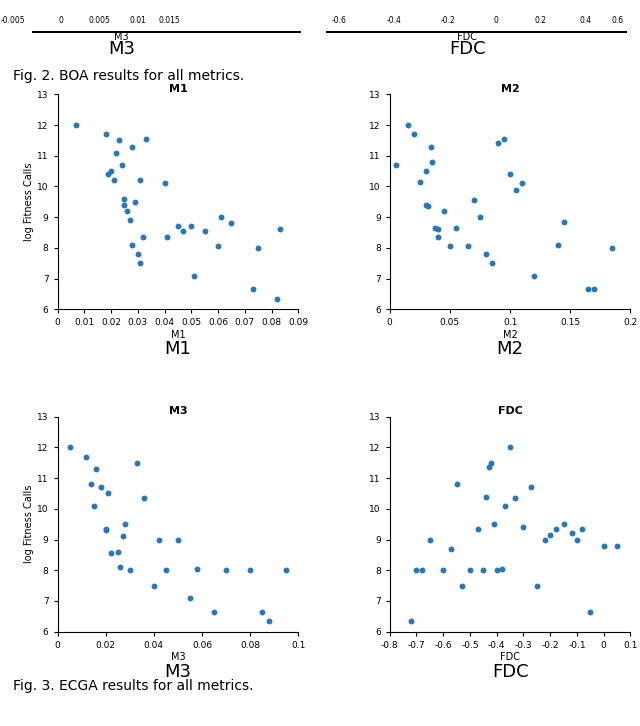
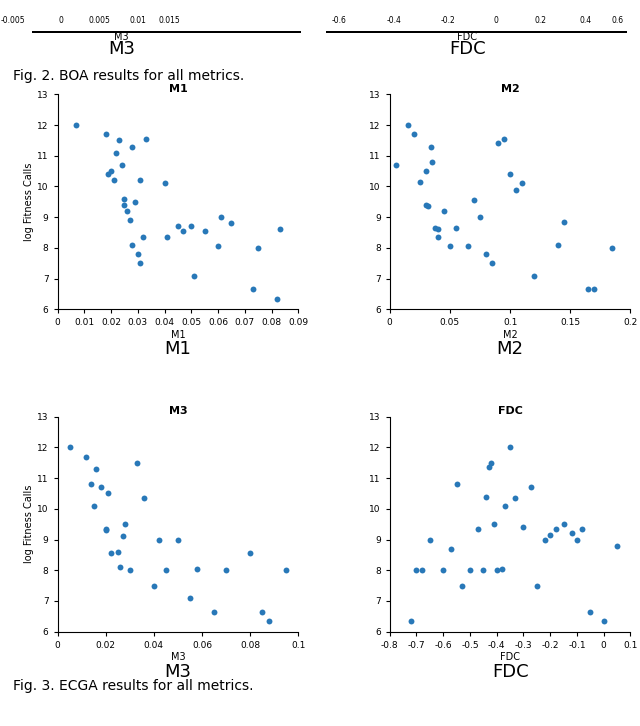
M3/0.08: 8.00 -> 8.55
FDC/0: 8.80 -> 6.35
